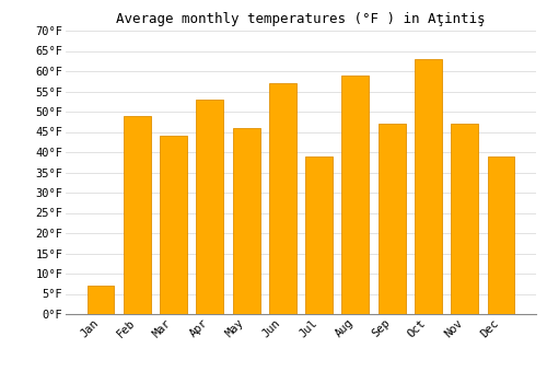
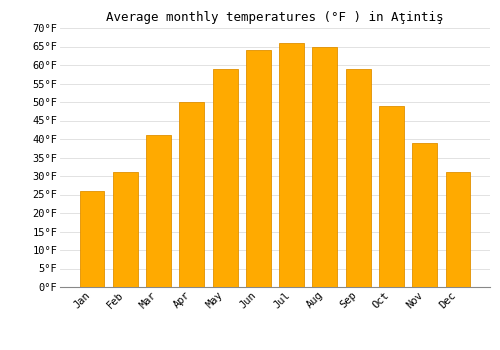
Jan: 7°F -> 26°F
Feb: 49°F -> 31°F
Mar: 44°F -> 41°F
Apr: 53°F -> 50°F
May: 46°F -> 59°F
Jun: 57°F -> 64°F
Jul: 39°F -> 66°F
Aug: 59°F -> 65°F
Sep: 47°F -> 59°F
Oct: 63°F -> 49°F
Nov: 47°F -> 39°F
Dec: 39°F -> 31°F
